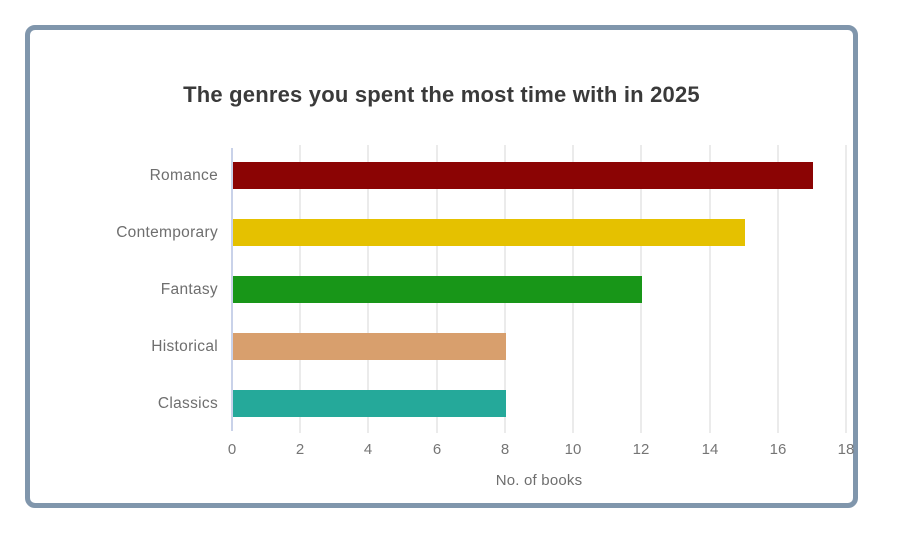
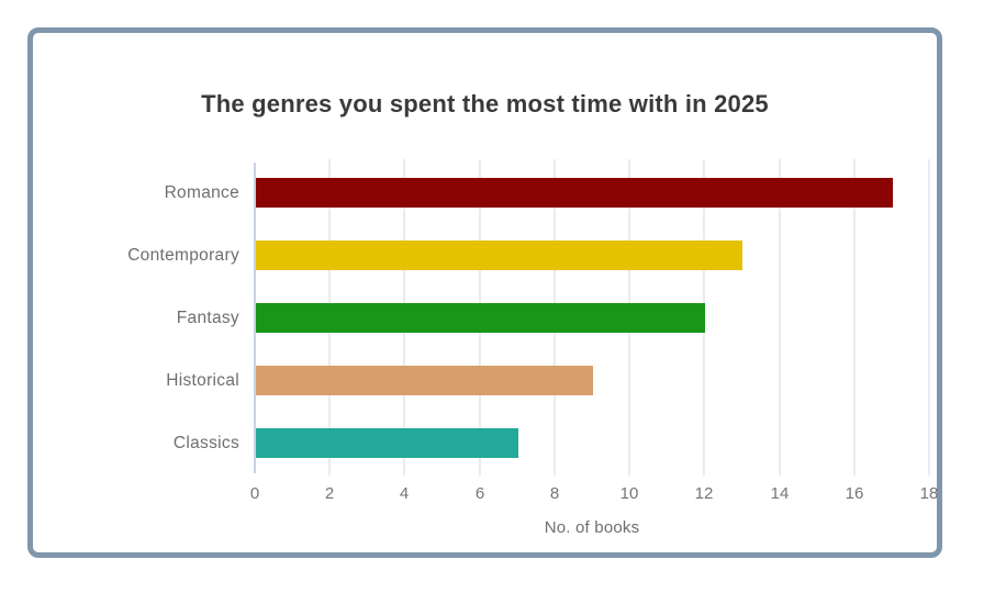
Contemporary: 15 -> 13
Historical: 8 -> 9
Classics: 8 -> 7
